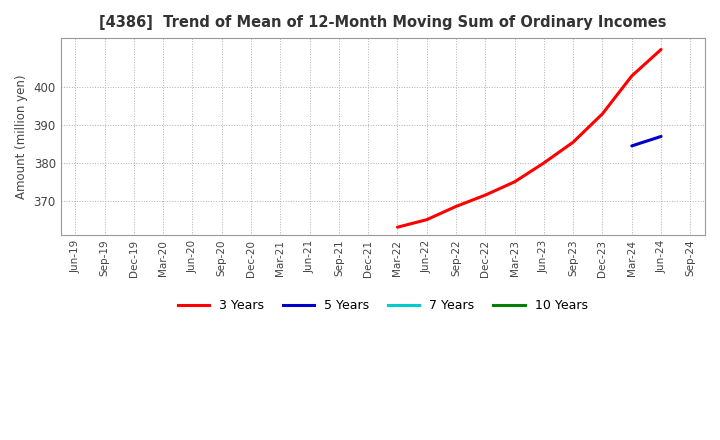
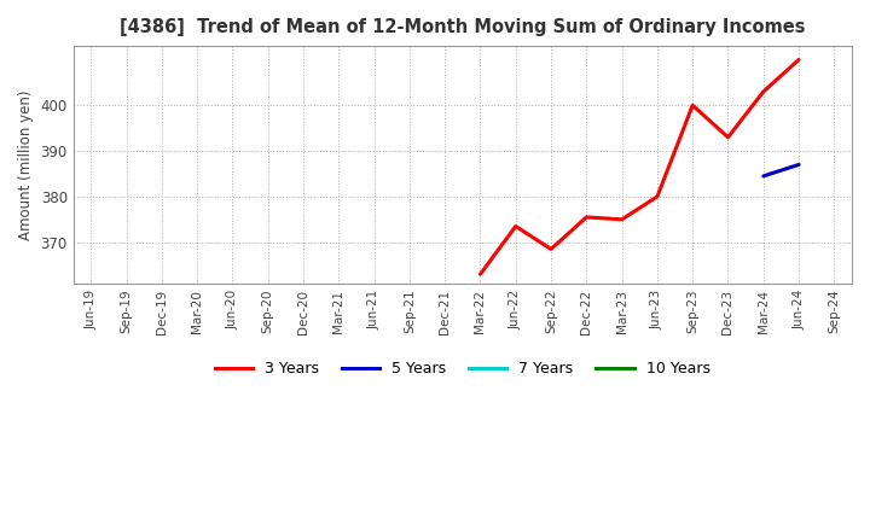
Jun-22: 365.0 -> 373.5
Dec-22: 371.5 -> 375.5
Sep-23: 385.5 -> 400.0
